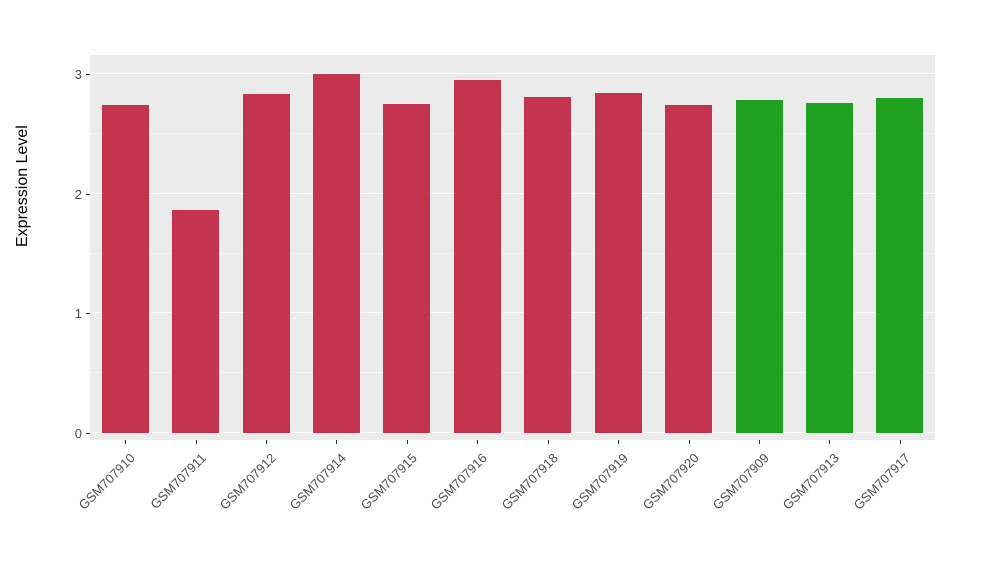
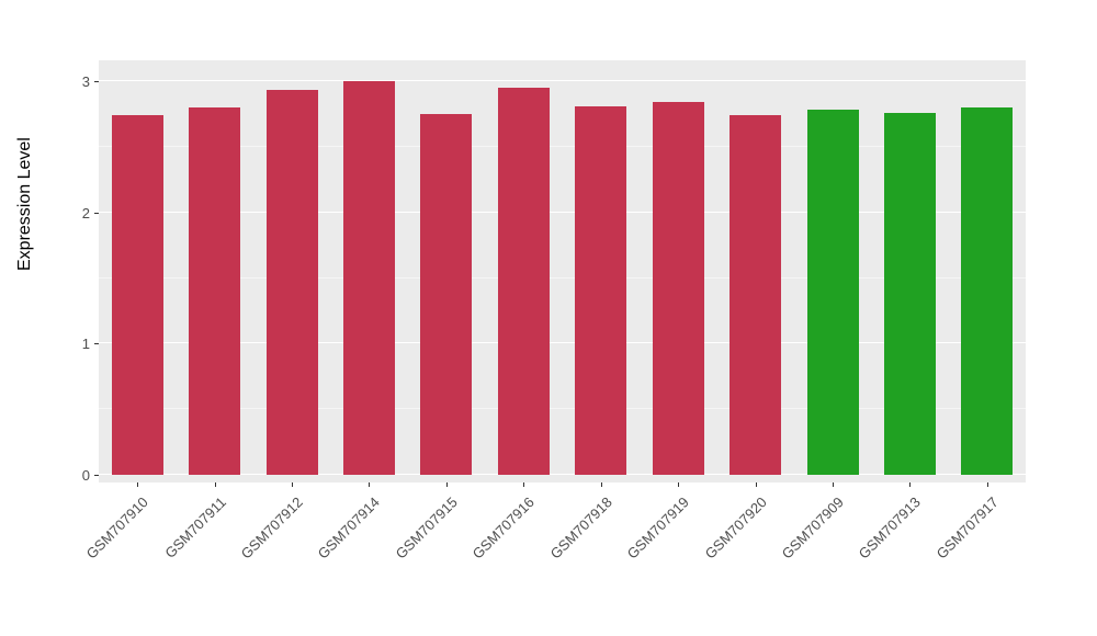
GSM707911: 1.86 -> 2.80
GSM707912: 2.83 -> 2.93
